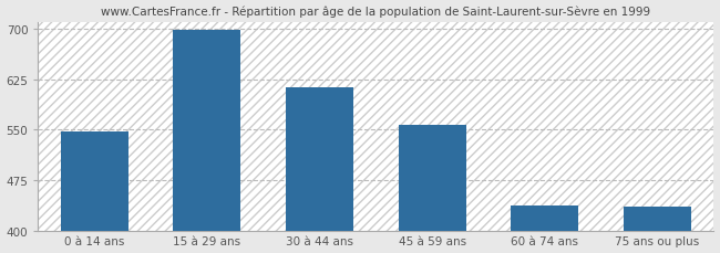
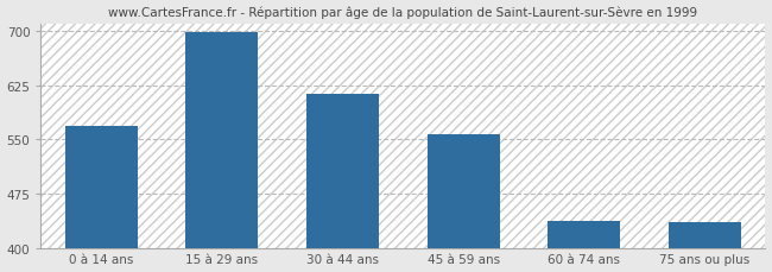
0 à 14 ans: 547 -> 568
